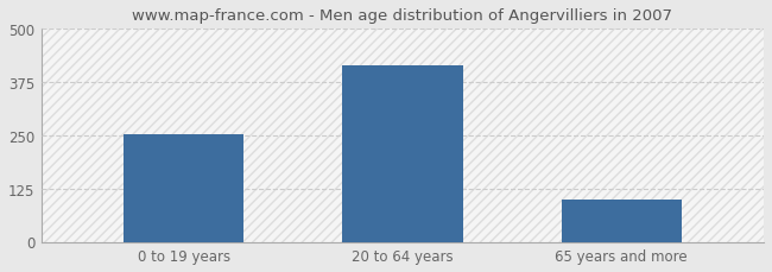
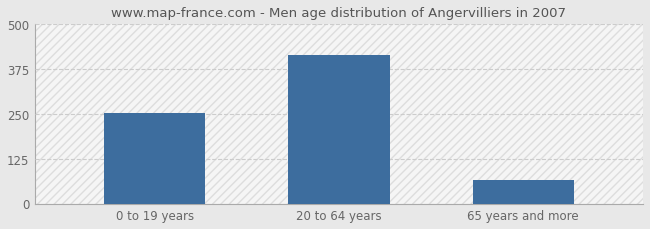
65 years and more: 98 -> 65
